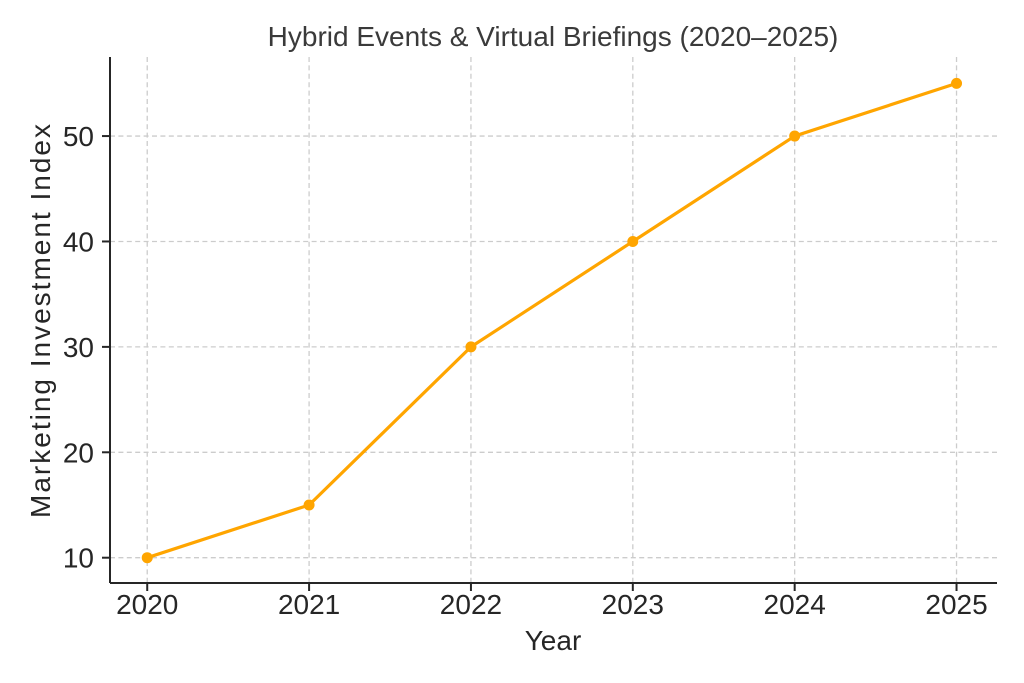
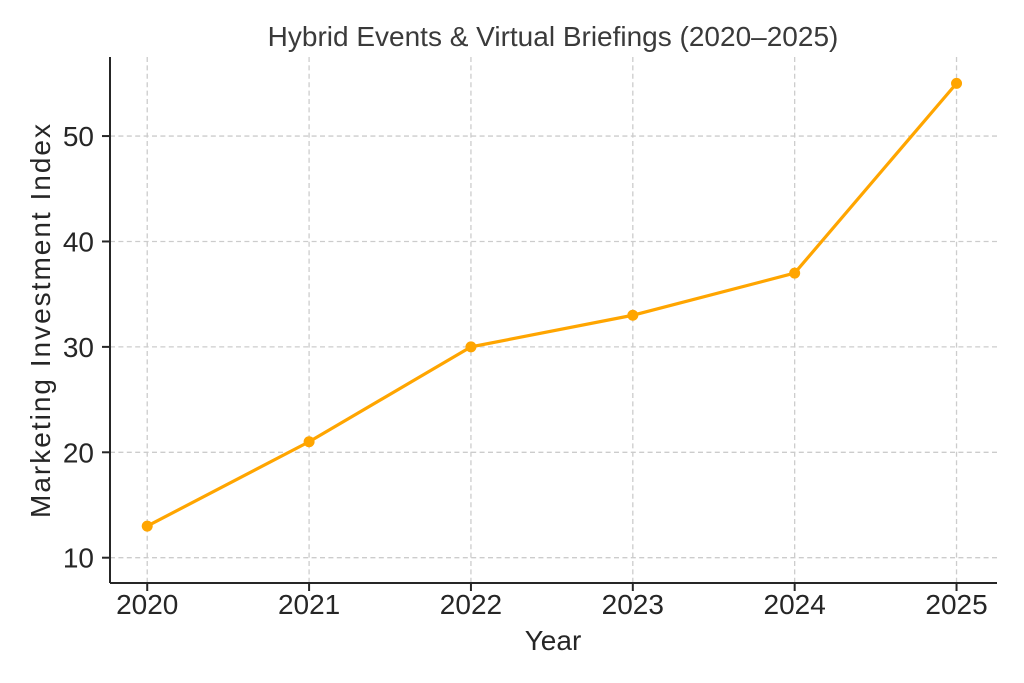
2020: 10 -> 13
2021: 15 -> 21
2023: 40 -> 33
2024: 50 -> 37
